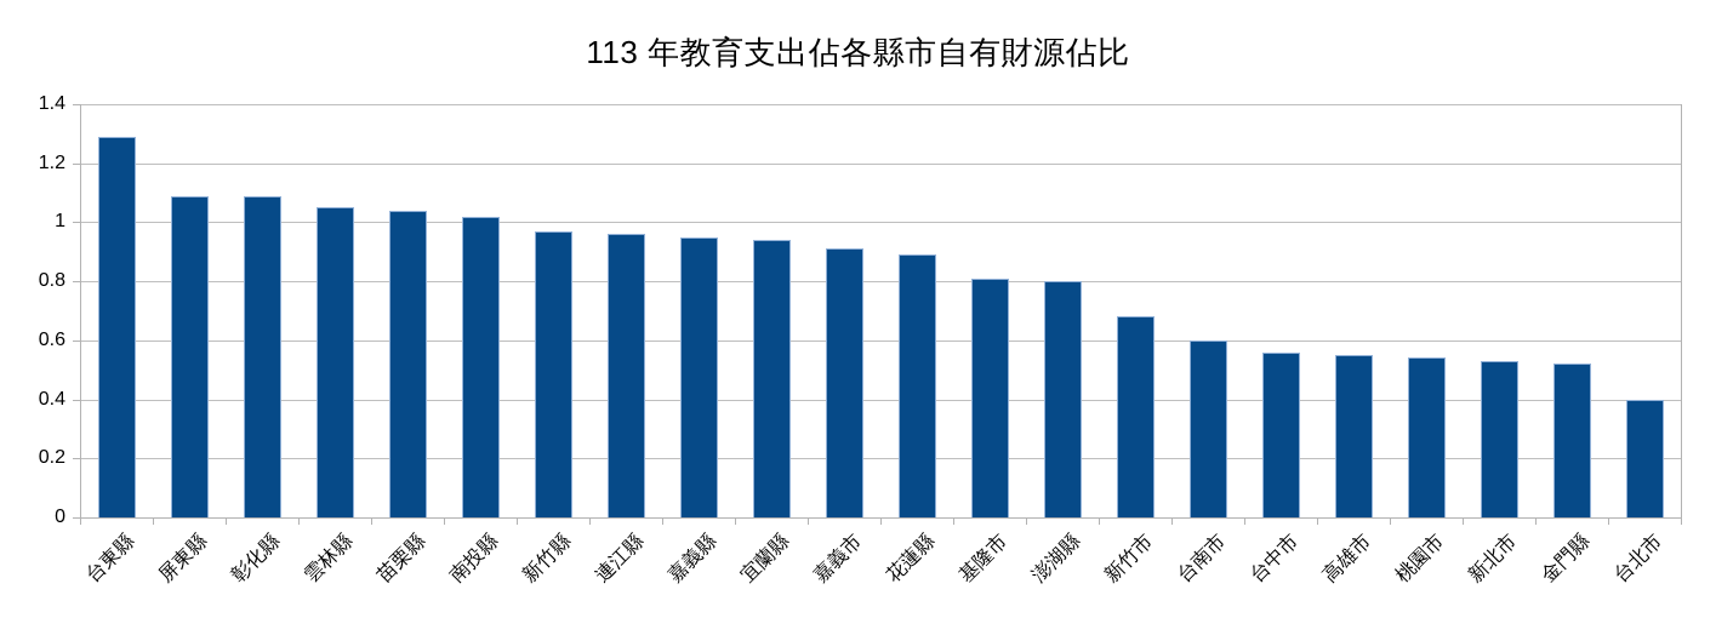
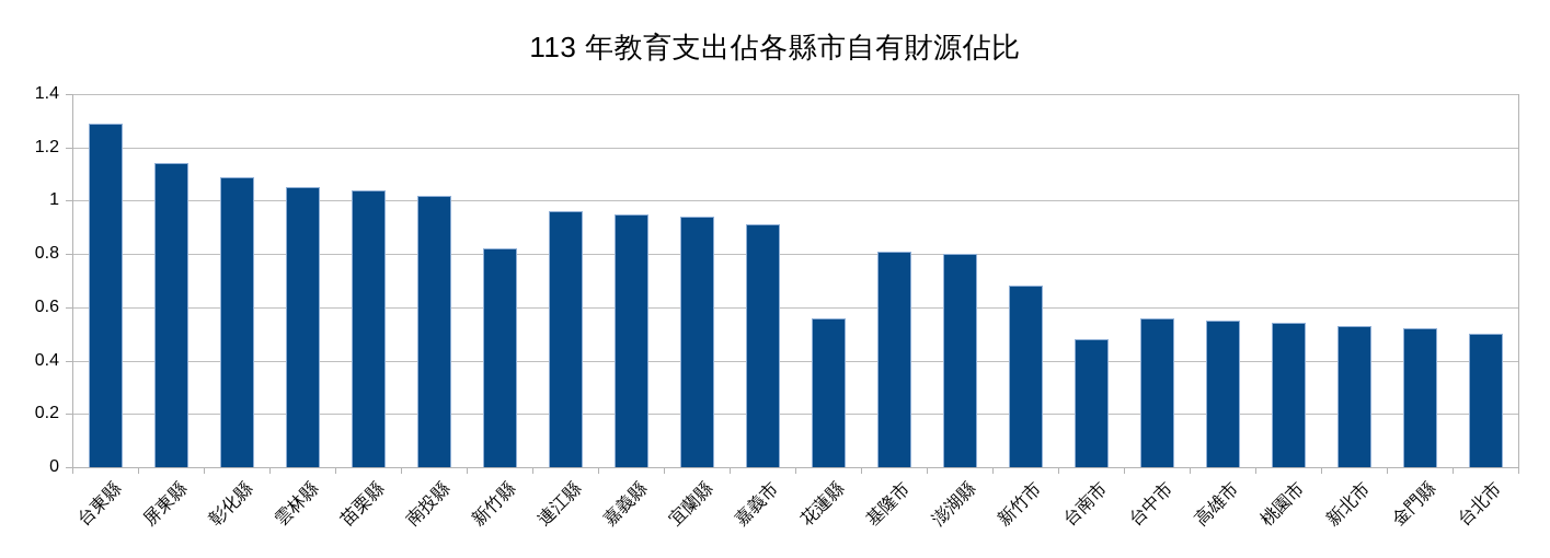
屏東縣: 1.09 -> 1.14
新竹縣: 0.97 -> 0.82
花蓮縣: 0.89 -> 0.56
台南市: 0.60 -> 0.48
台北市: 0.40 -> 0.50
